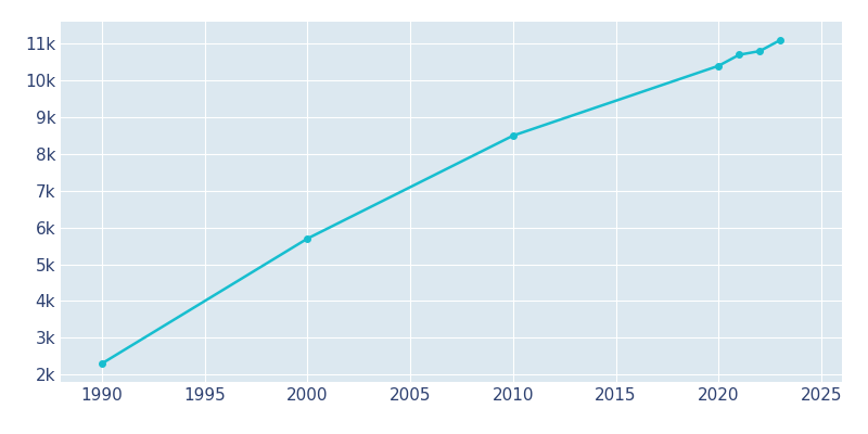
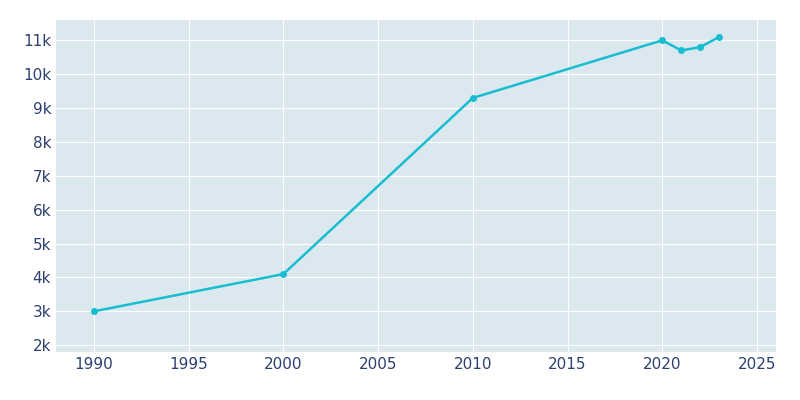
1990: 2.3k -> 3.0k
2000: 5.7k -> 4.1k
2010: 8.5k -> 9.3k
2020: 10.4k -> 11.0k
